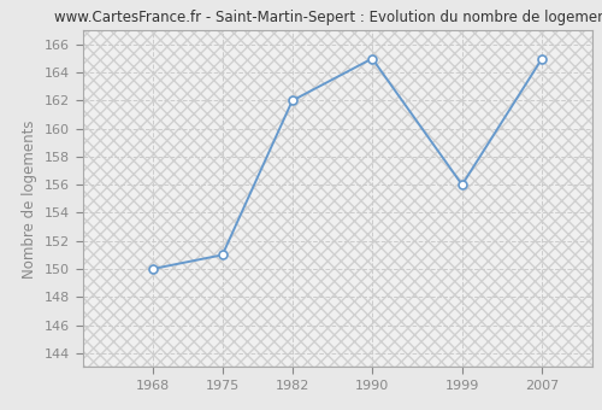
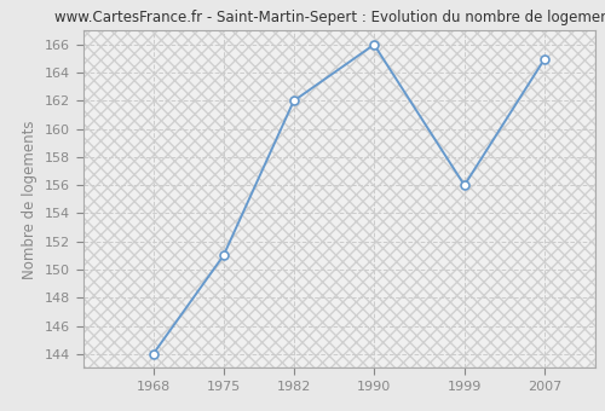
1968: 150 -> 144
1990: 165 -> 166
